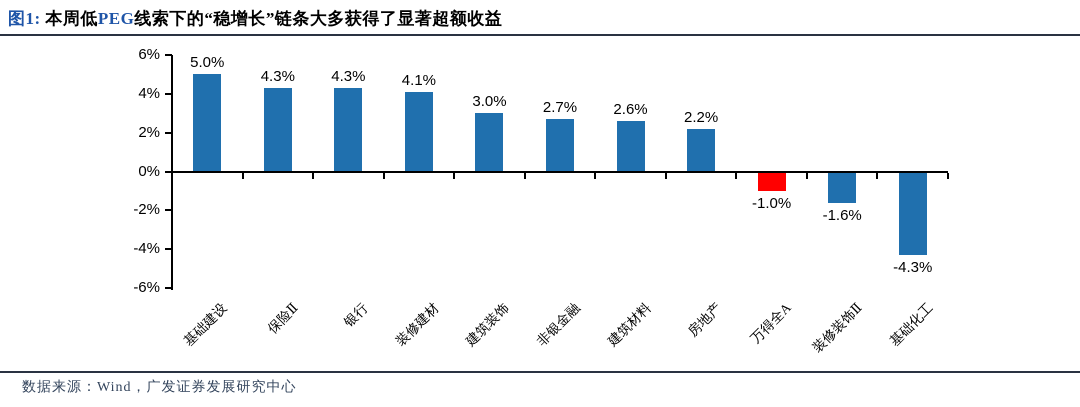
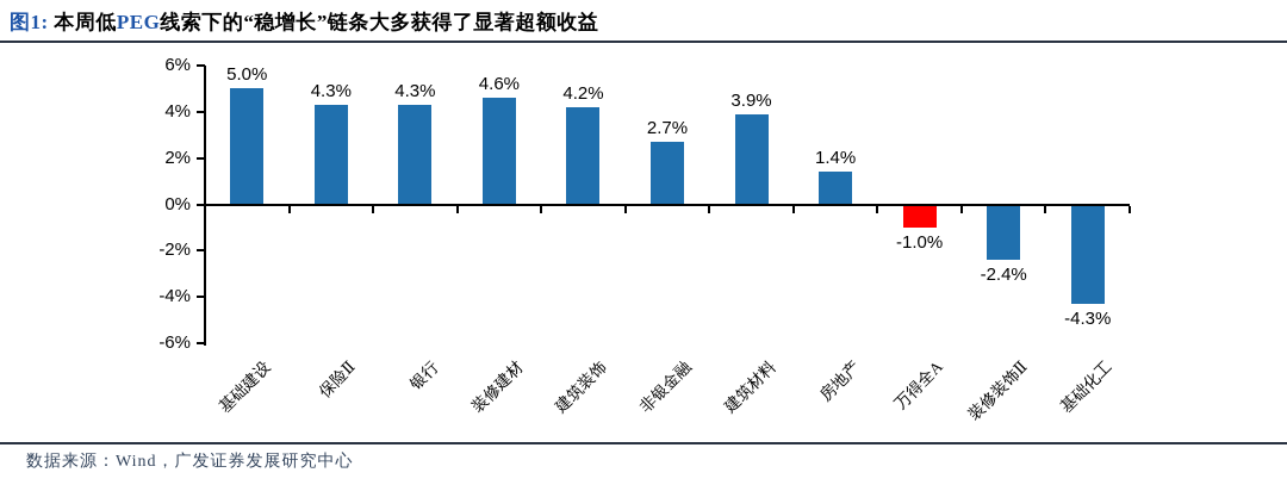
装修建材: 4.1% -> 4.6%
建筑装饰: 3.0% -> 4.2%
建筑材料: 2.6% -> 3.9%
房地产: 2.2% -> 1.4%
装修装饰Ⅱ: -1.6% -> -2.4%
